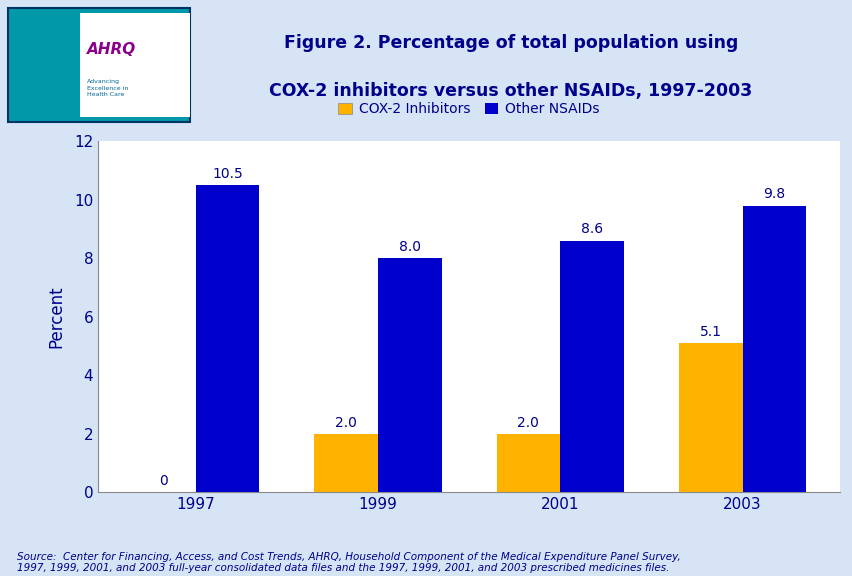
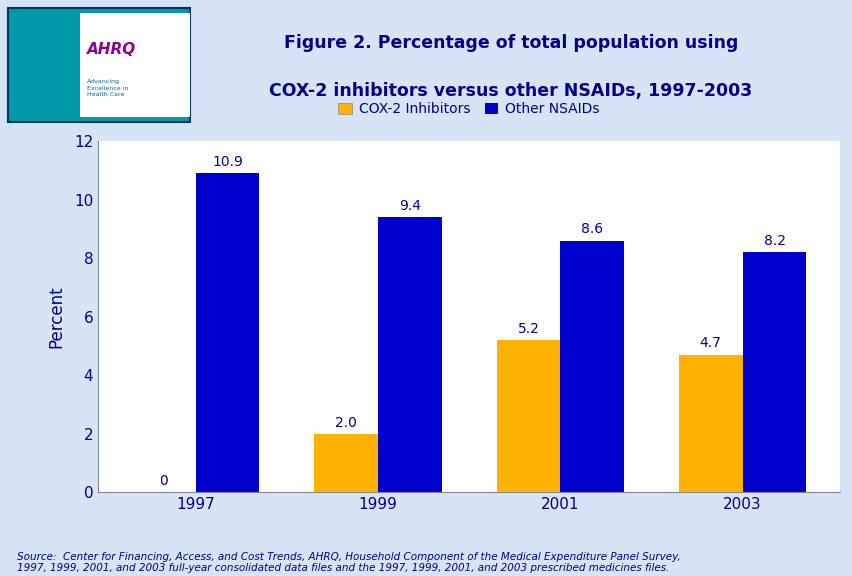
Other NSAIDs/1997: 10.5 -> 10.9
Other NSAIDs/1999: 8.0 -> 9.4
COX-2 Inhibitors/2001: 2.0 -> 5.2
COX-2 Inhibitors/2003: 5.1 -> 4.7
Other NSAIDs/2003: 9.8 -> 8.2
